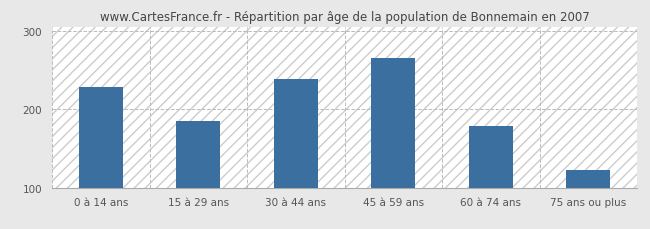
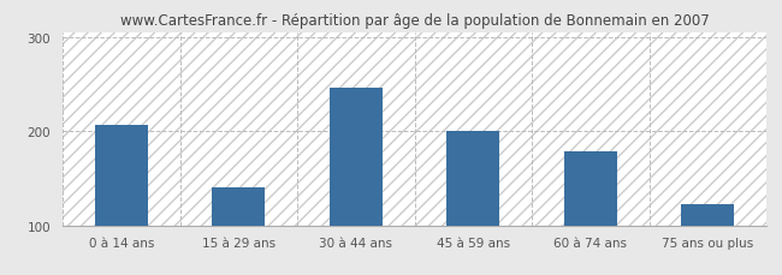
0 à 14 ans: 228 -> 206
15 à 29 ans: 185 -> 140
30 à 44 ans: 238 -> 246
45 à 59 ans: 265 -> 200
